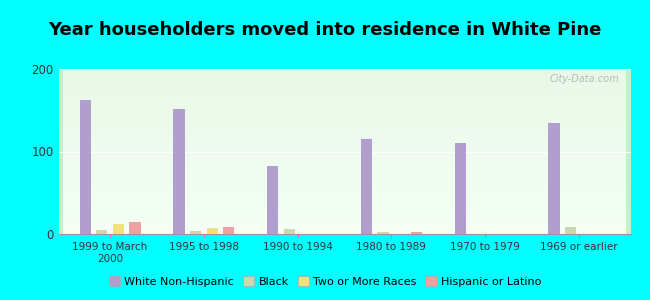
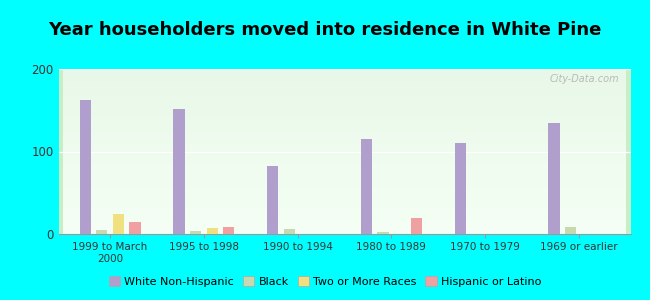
Two or More Races/1999 to March 2000: 12 -> 24
Hispanic or Latino/1980 to 1989: 3 -> 20
